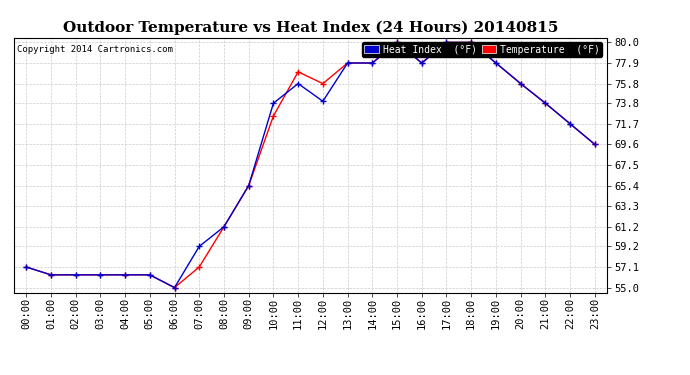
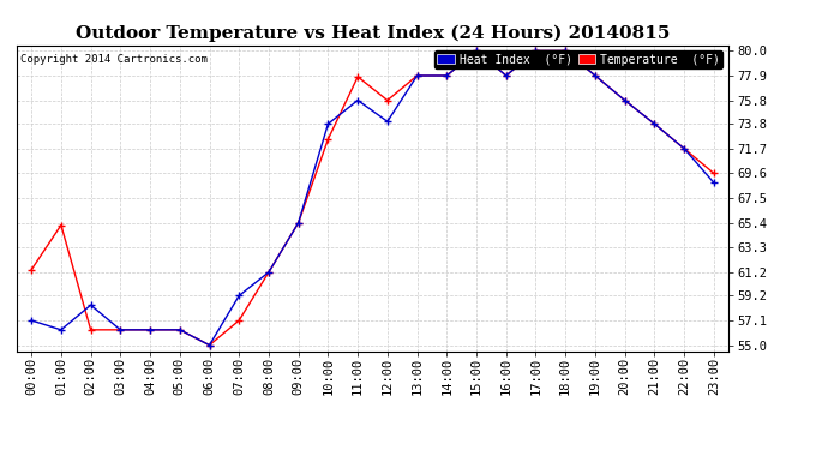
Temperature (°F)/00:00: 57.1 -> 61.4
Temperature (°F)/01:00: 56.3 -> 65.2
Heat Index (°F)/02:00: 56.3 -> 58.4
Temperature (°F)/11:00: 77.0 -> 77.8
Heat Index (°F)/23:00: 69.6 -> 68.8
